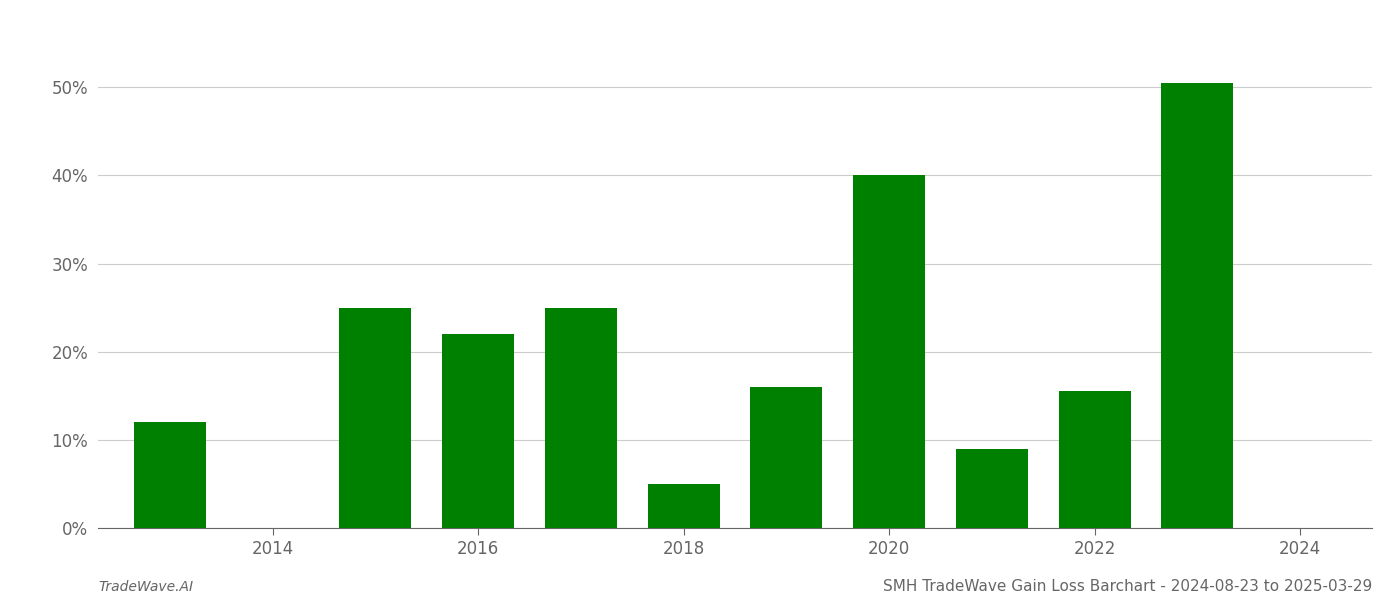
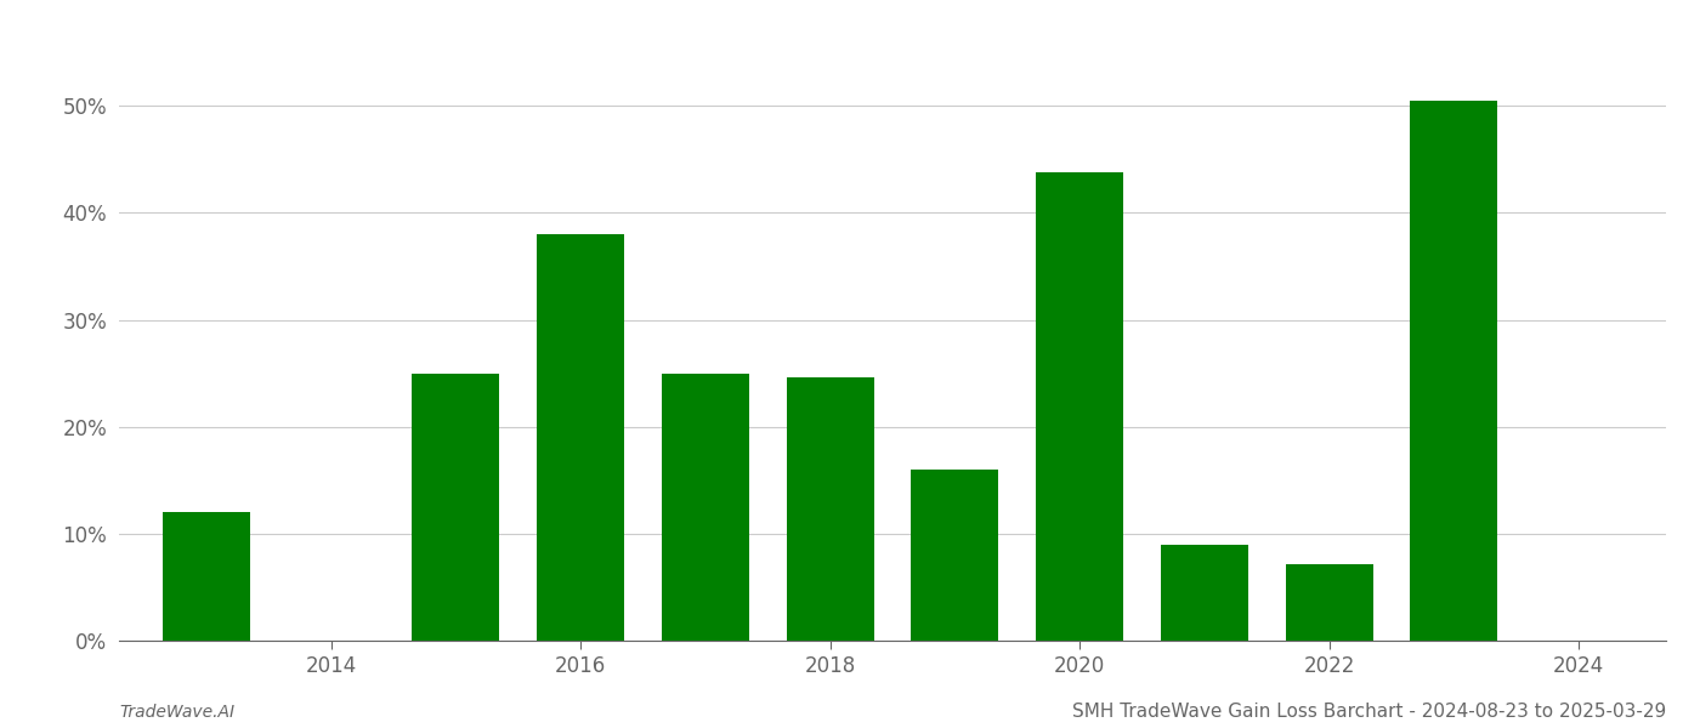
2016: 22.0% -> 38.0%
2018: 5.0% -> 24.6%
2020: 40.0% -> 43.8%
2022: 15.5% -> 7.2%
